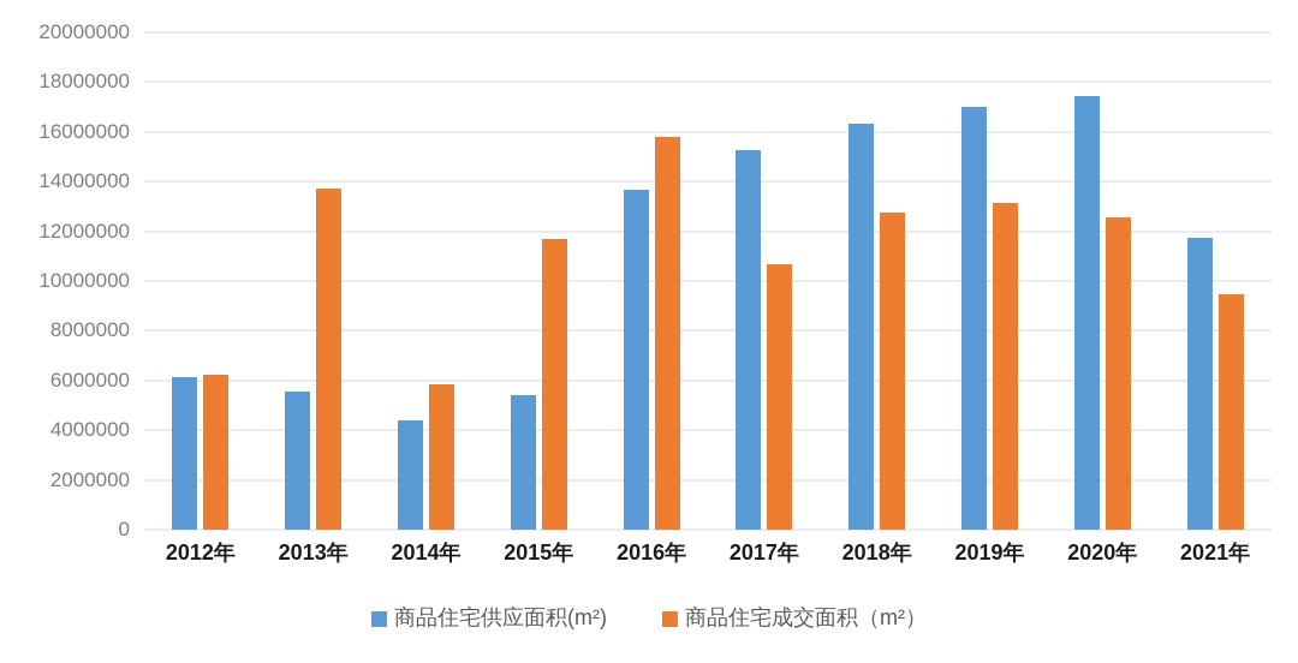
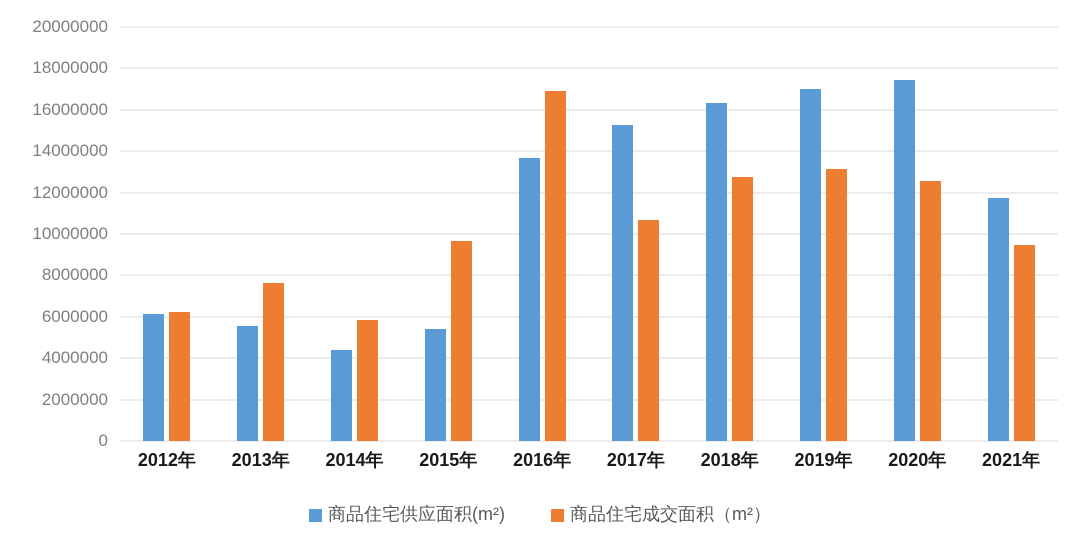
商品住宅成交面积（m²）/2013年: 13700000 -> 7600000
商品住宅成交面积（m²）/2015年: 11700000 -> 9600000
商品住宅成交面积（m²）/2016年: 15800000 -> 16900000
